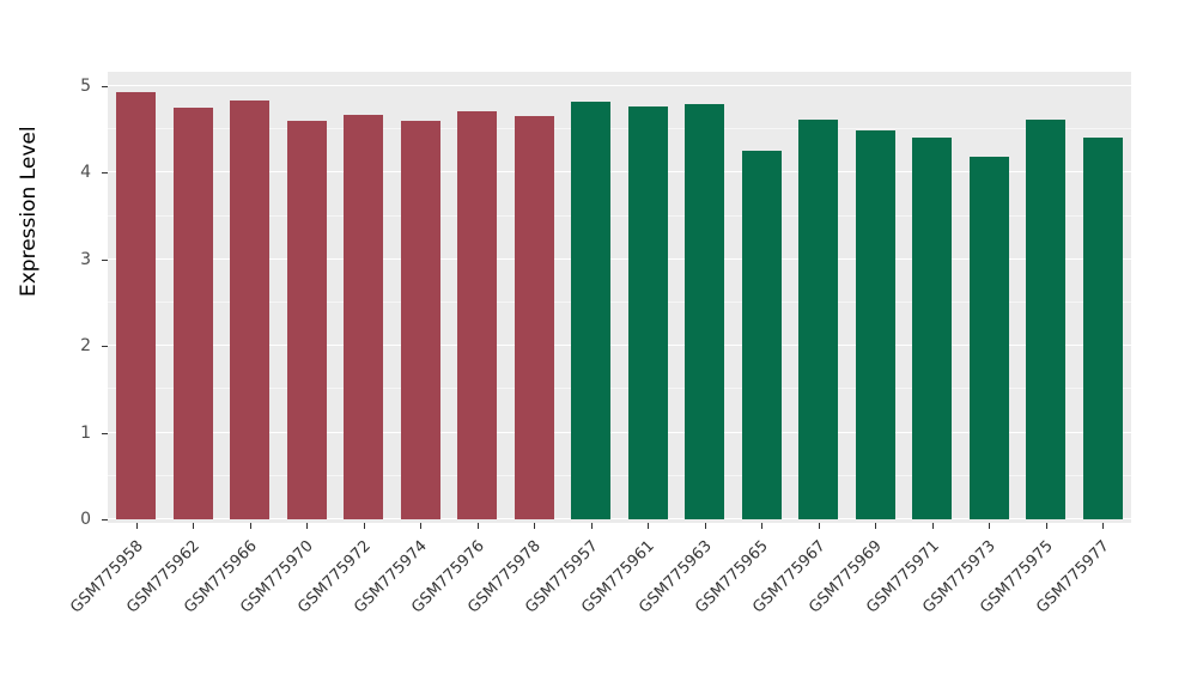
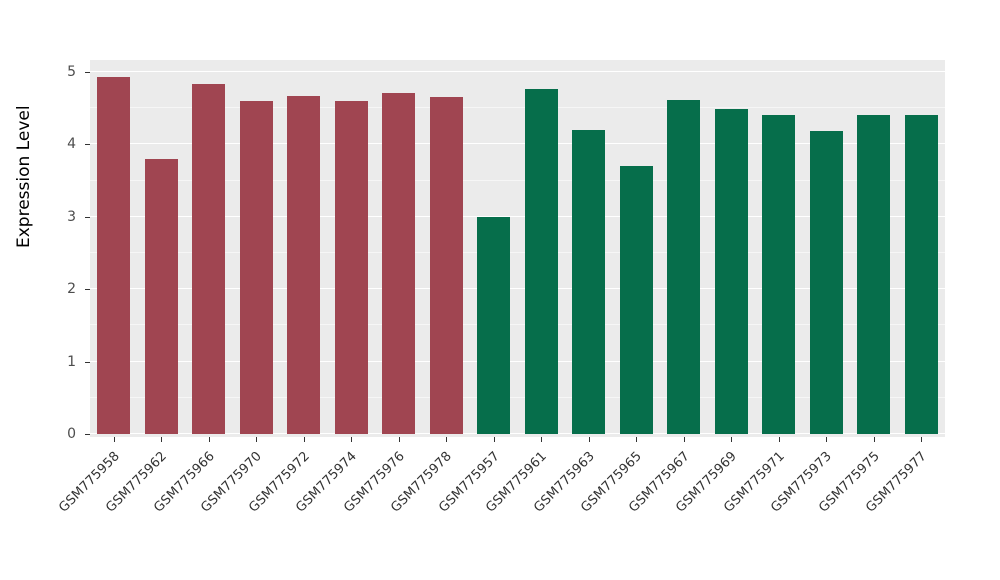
GSM775962: 4.8 -> 3.8
GSM775957: 4.8 -> 3.0
GSM775963: 4.8 -> 4.2
GSM775965: 4.2 -> 3.7
GSM775975: 4.6 -> 4.4
